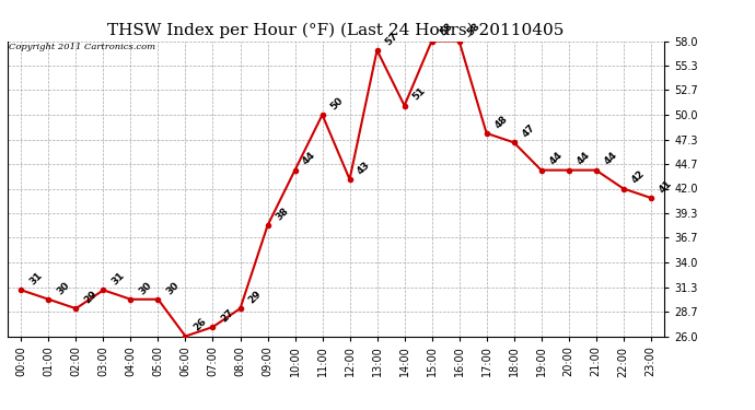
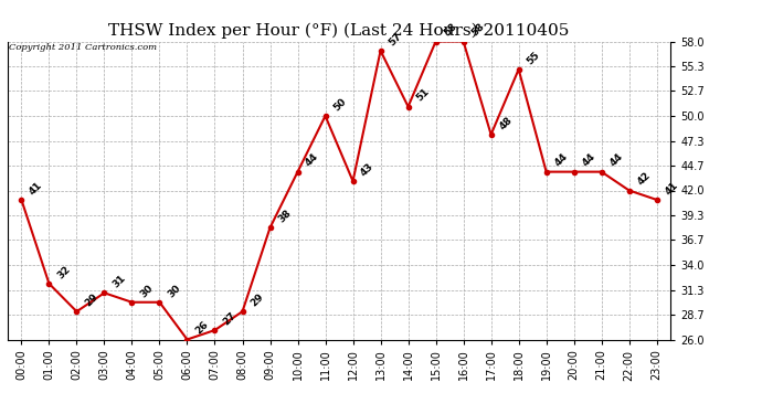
00:00: 31 -> 41
01:00: 30 -> 32
18:00: 47 -> 55
